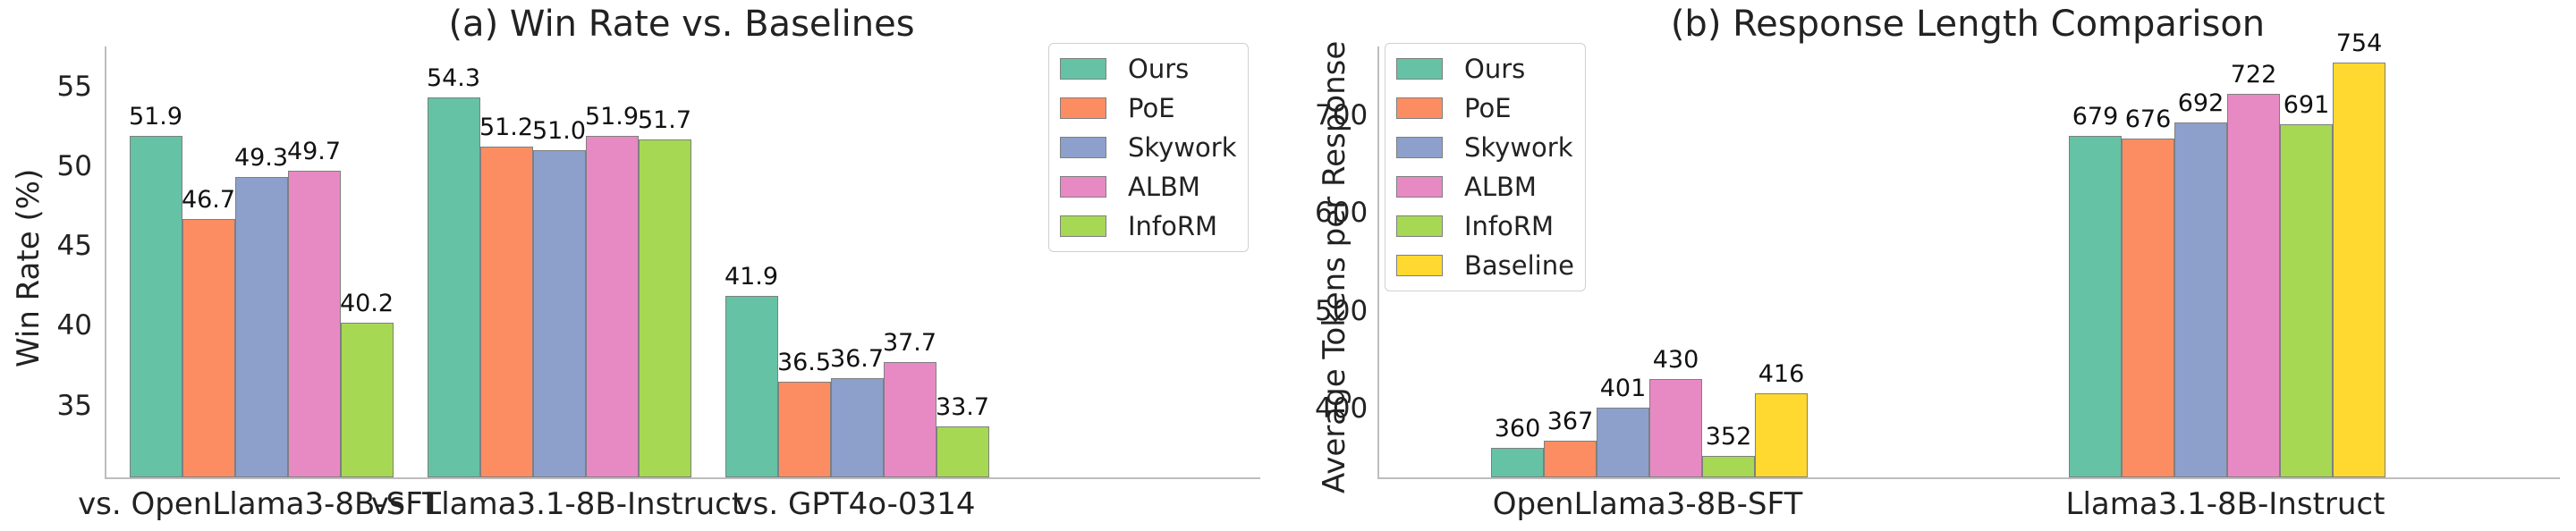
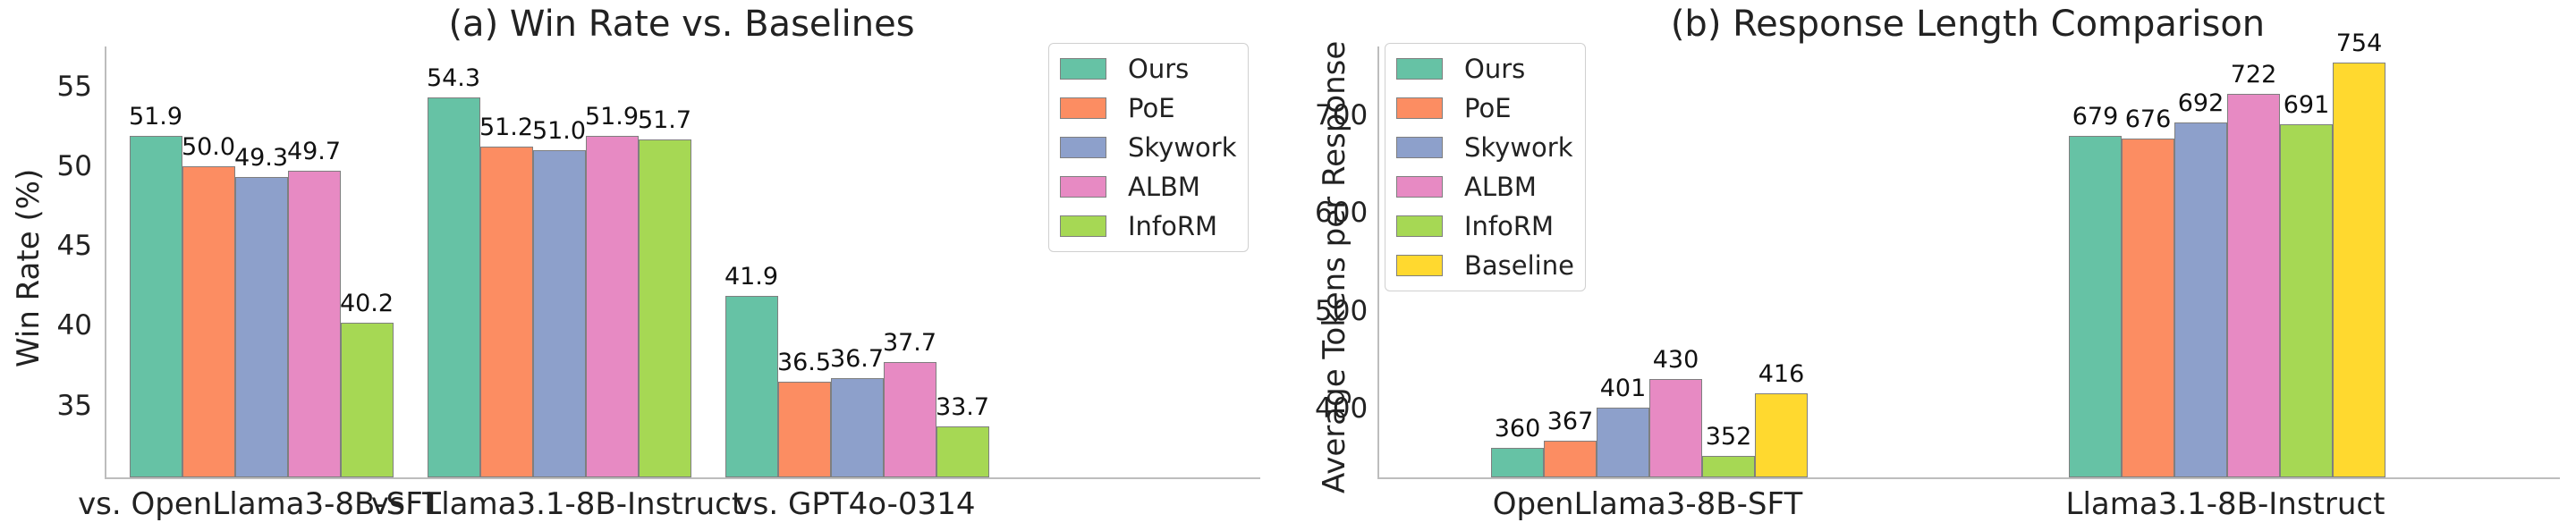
(a) Win Rate vs. Baselines/PoE/vs. OpenLlama3-8B-SFT: 46.7 -> 50.0
